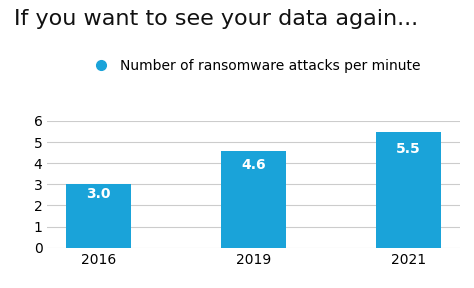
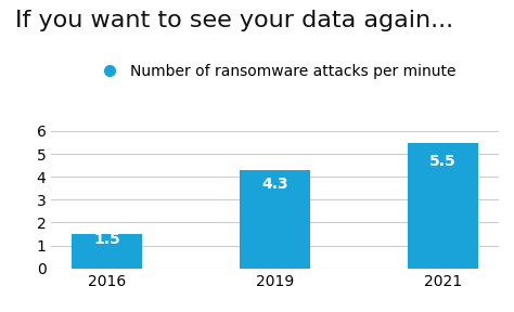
2016: 3.0 -> 1.5
2019: 4.6 -> 4.3
